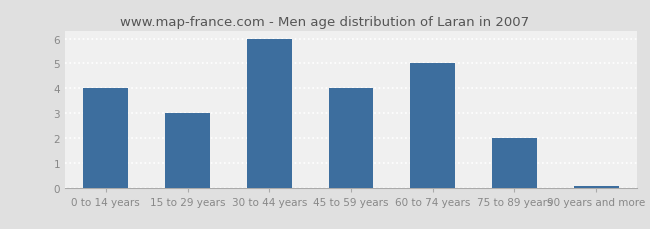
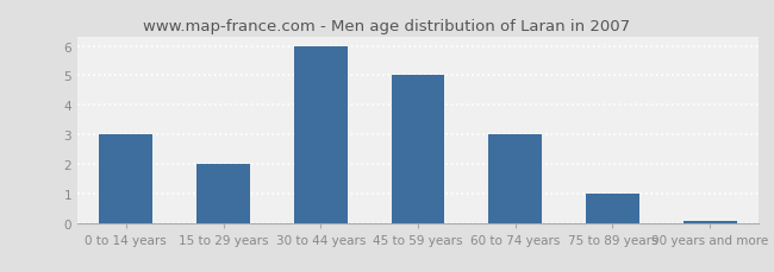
0 to 14 years: 4.00 -> 3.00
15 to 29 years: 3.00 -> 2.00
45 to 59 years: 4.00 -> 5.00
60 to 74 years: 5.00 -> 3.00
75 to 89 years: 2.00 -> 1.00
